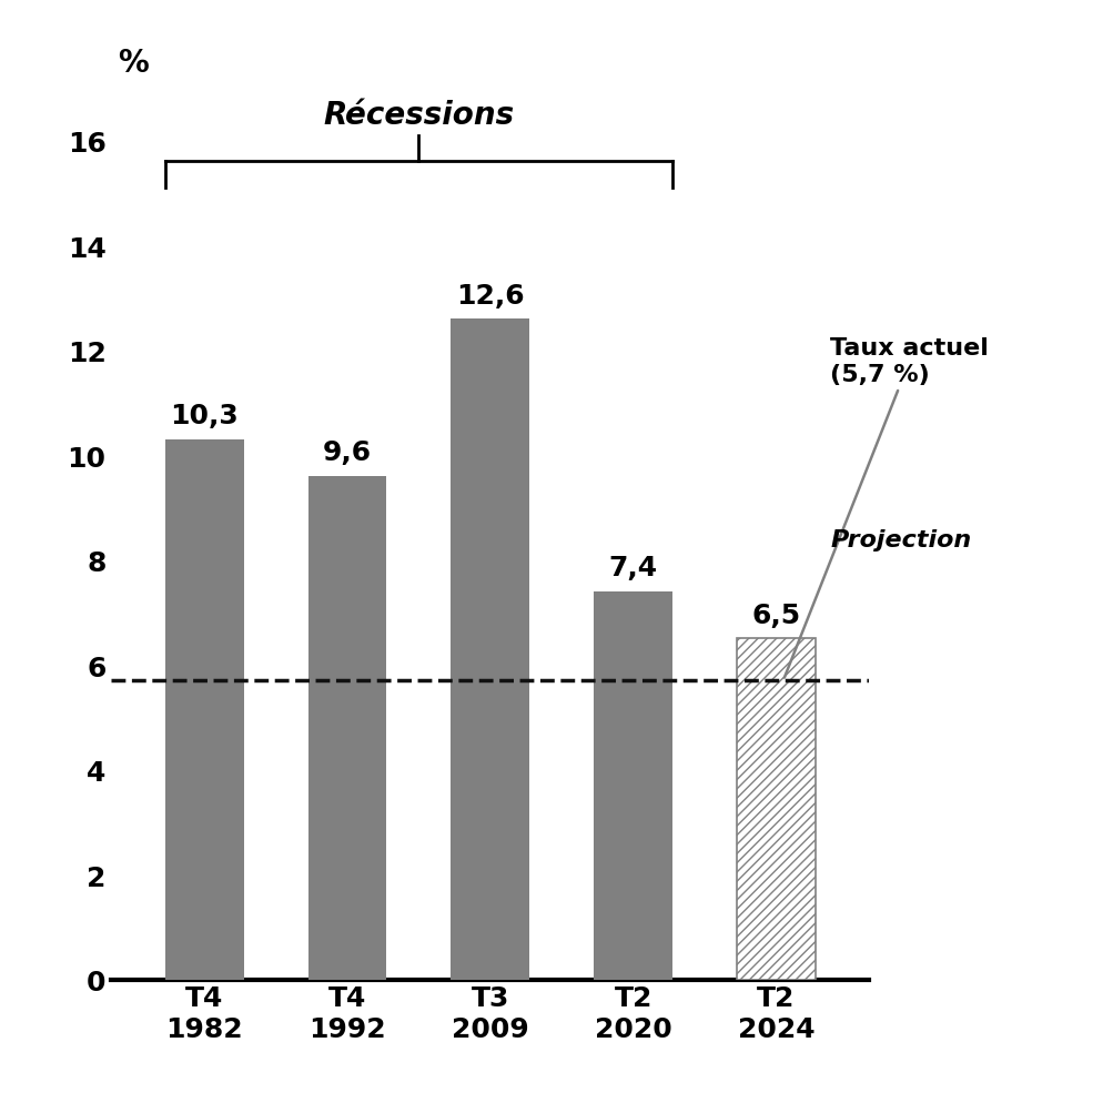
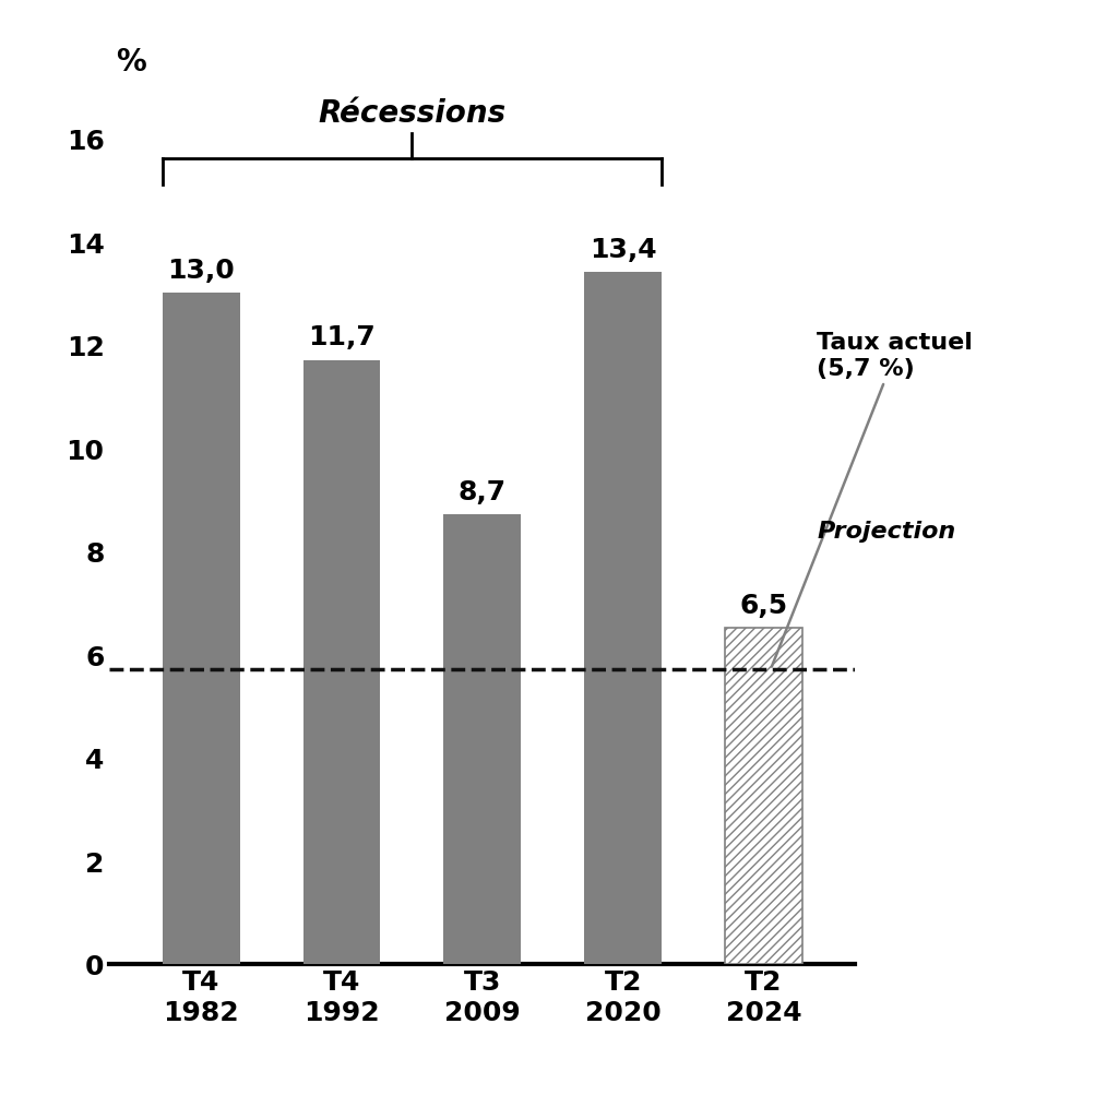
T4 1982: 10,3 -> 13,0
T4 1992: 9,6 -> 11,7
T3 2009: 12,6 -> 8,7
T2 2020: 7,4 -> 13,4
